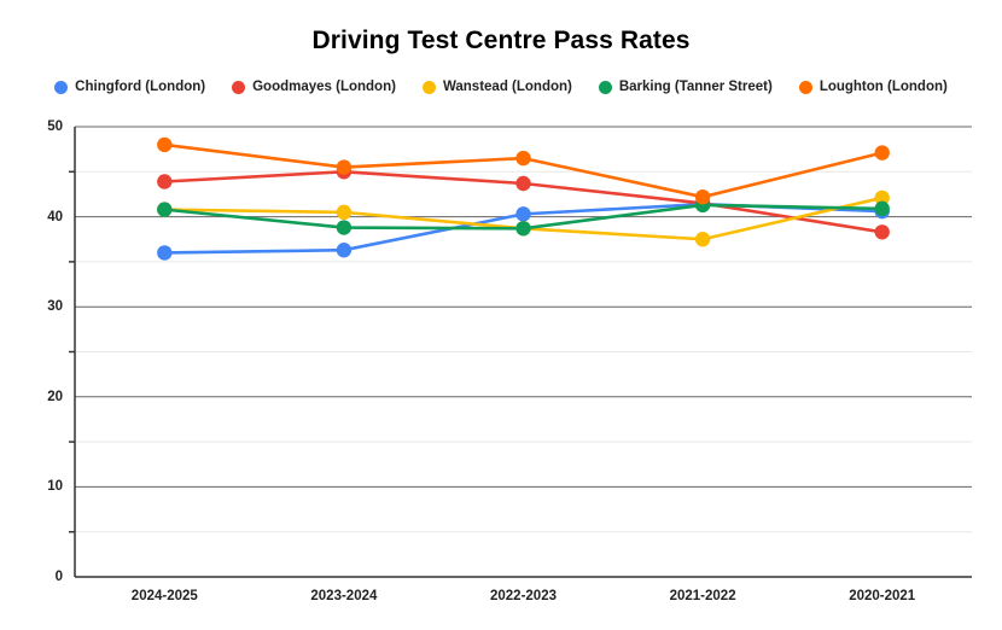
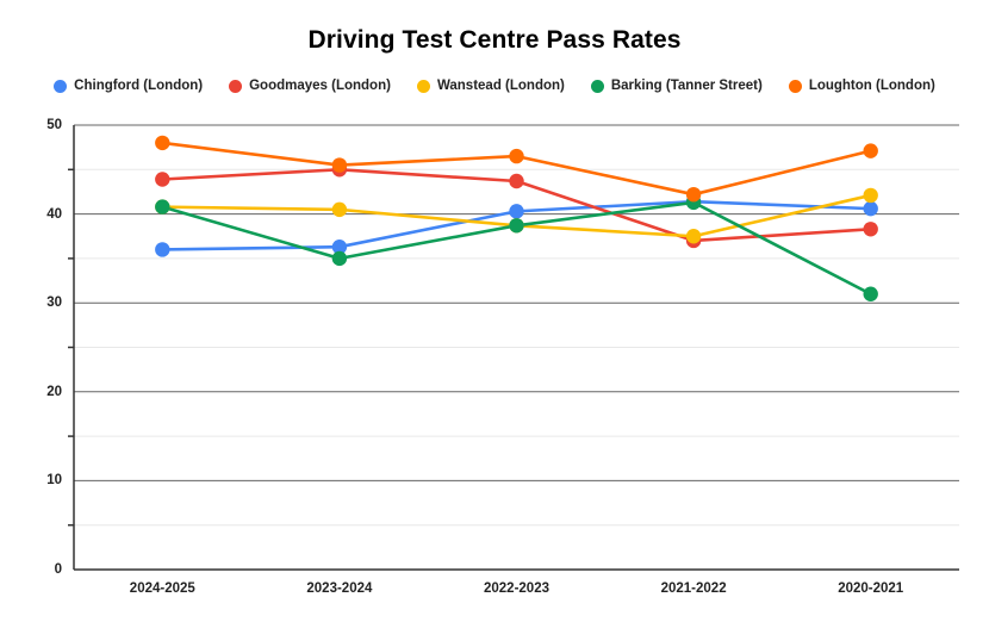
Barking (Tanner Street)/2023-2024: 39 -> 35
Goodmayes (London)/2021-2022: 42 -> 37
Barking (Tanner Street)/2020-2021: 41 -> 31
